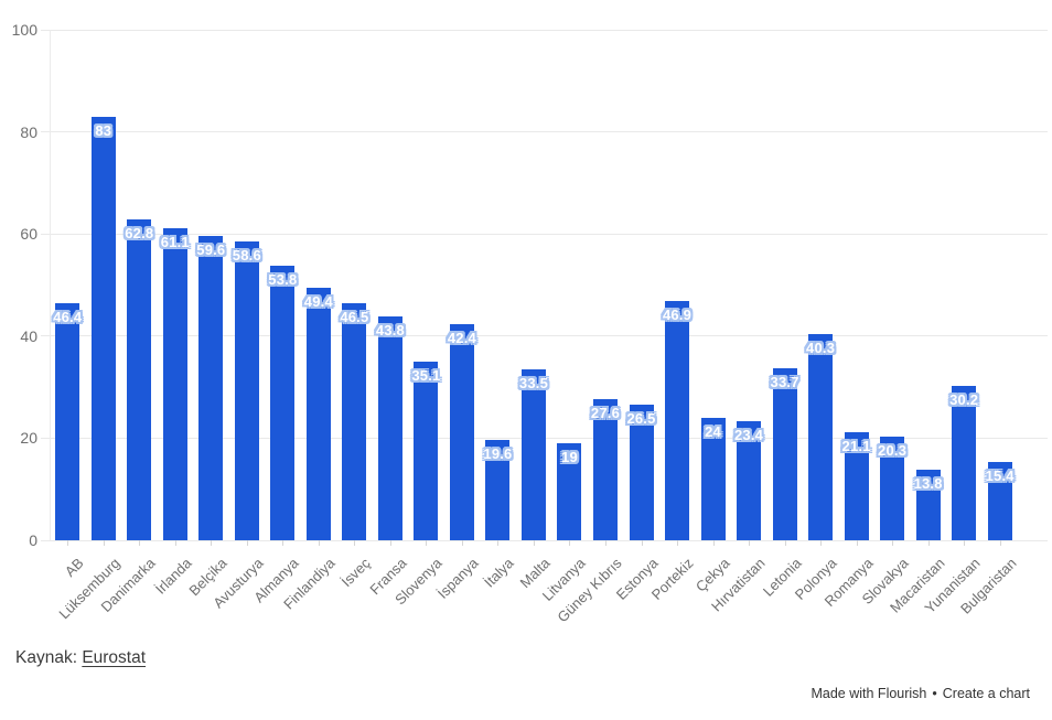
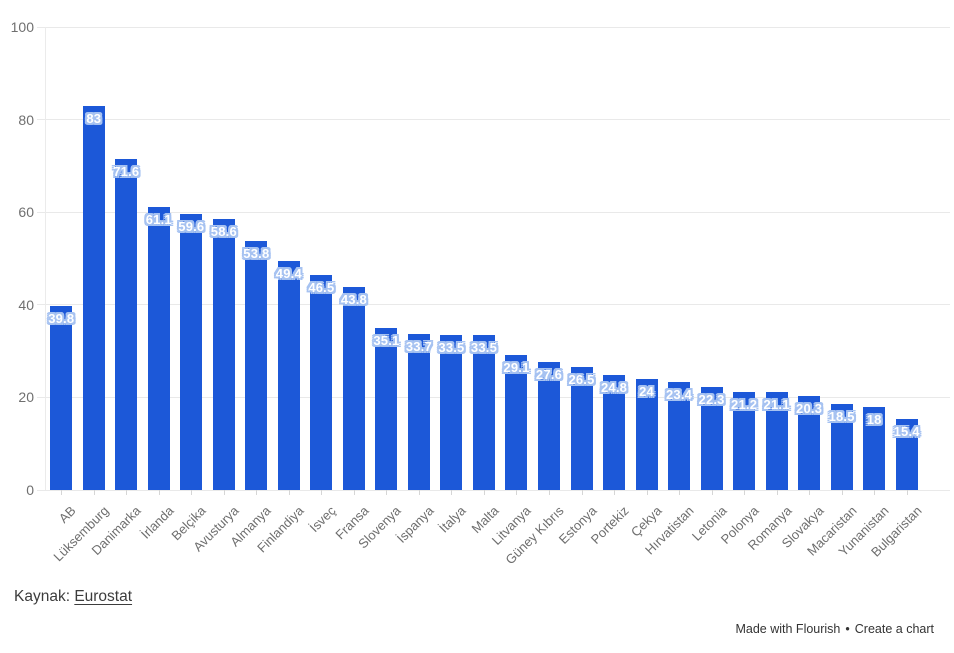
AB: 46.4 -> 39.8
Danimarka: 62.8 -> 71.6
İspanya: 42.4 -> 33.7
İtalya: 19.6 -> 33.5
Litvanya: 19 -> 29.1
Portekiz: 46.9 -> 24.8
Letonia: 33.7 -> 22.3
Polonya: 40.3 -> 21.2
Macaristan: 13.8 -> 18.5
Yunanistan: 30.2 -> 18
